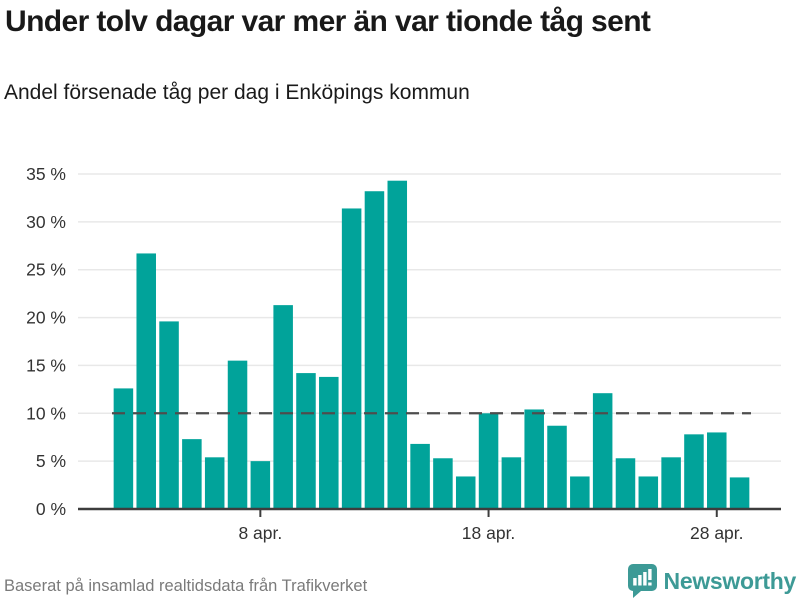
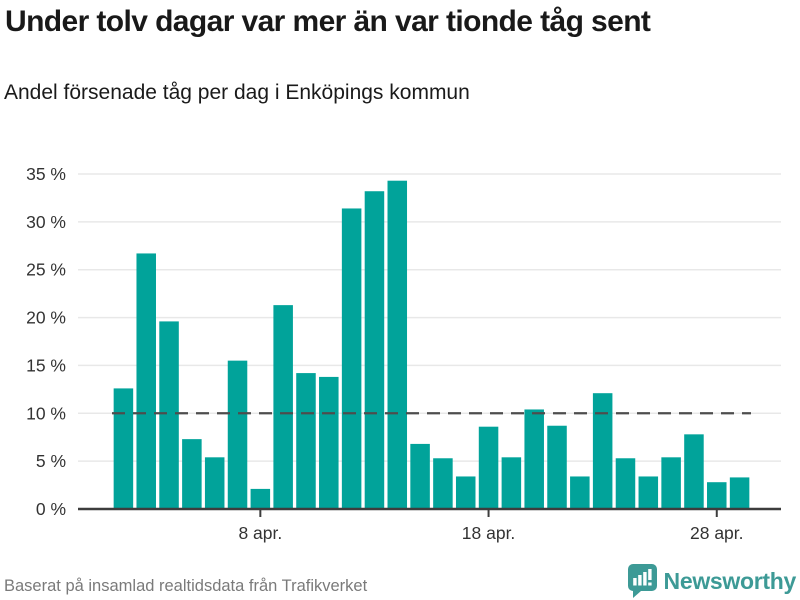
8 apr.: 5% -> 2%
18 apr.: 10% -> 9%
28 apr.: 8% -> 3%
